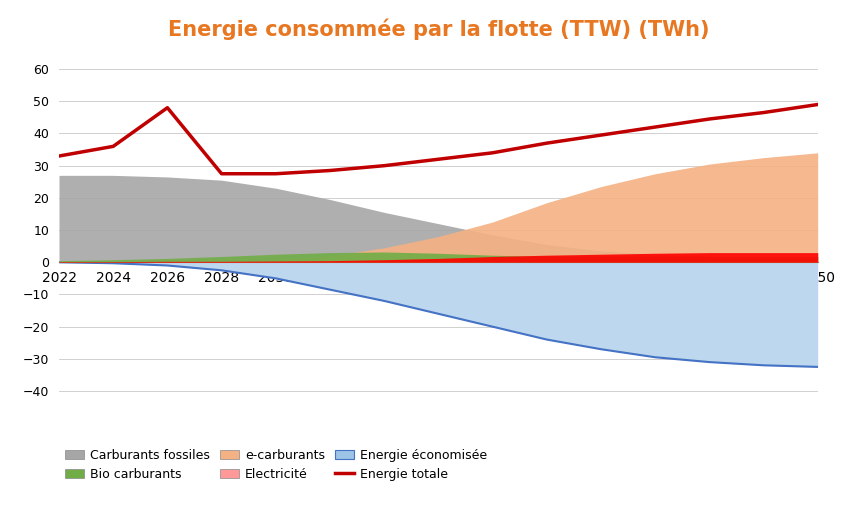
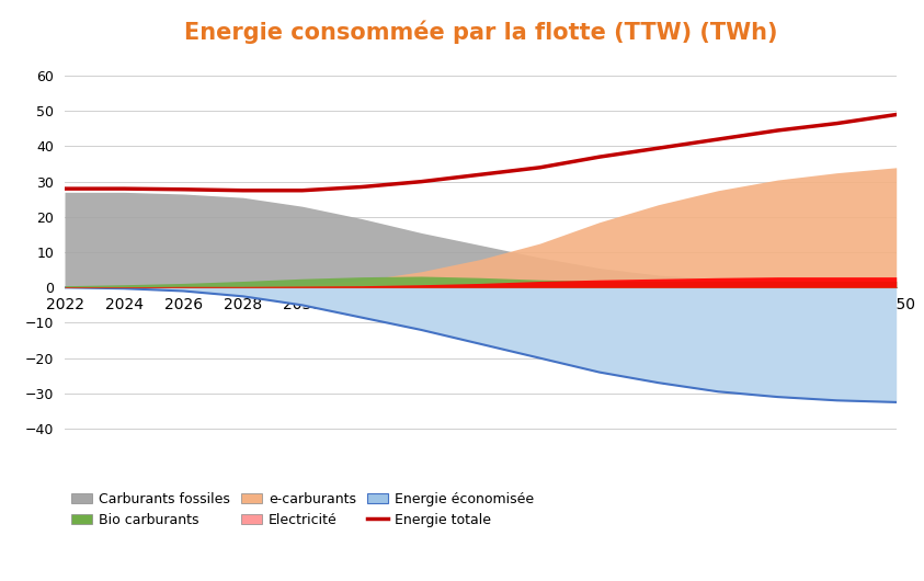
Energie totale/2022: 33.0 -> 28.0
Energie totale/2024: 36.0 -> 28.0
Energie totale/2026: 48.0 -> 27.8
